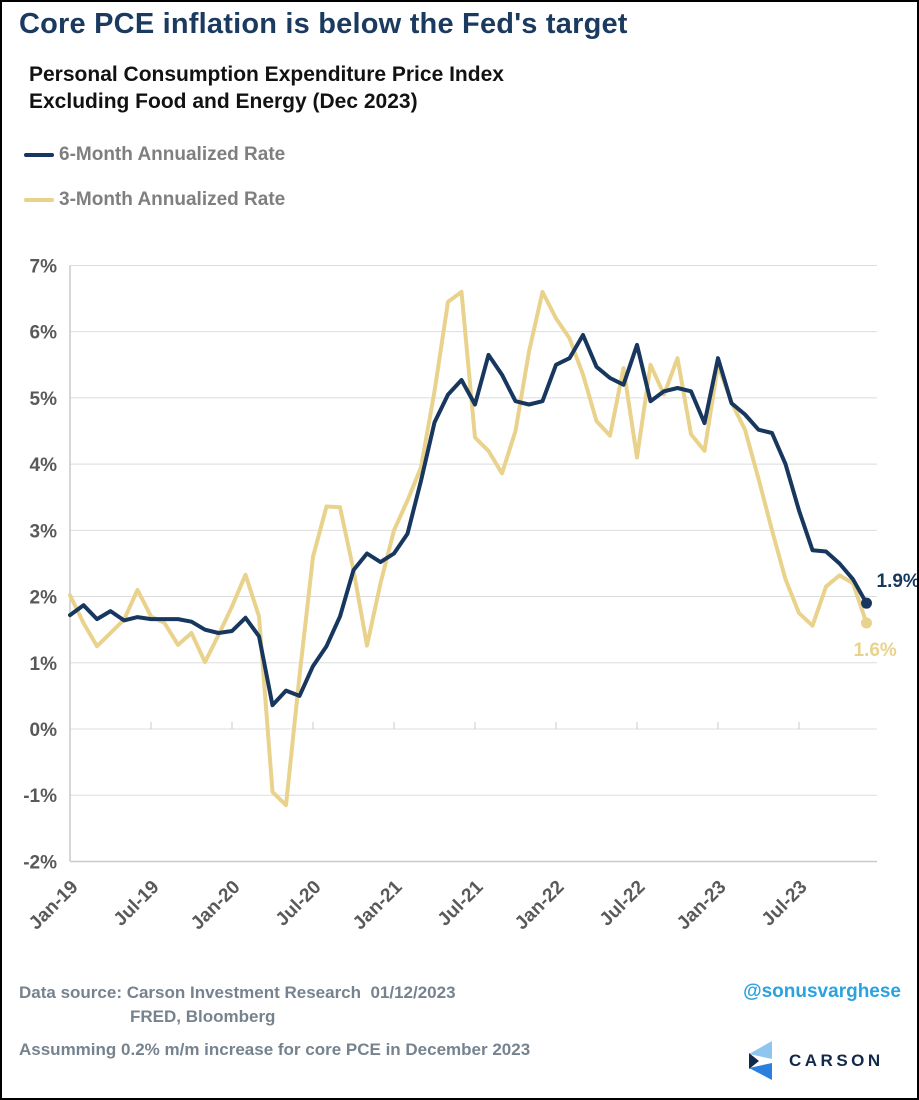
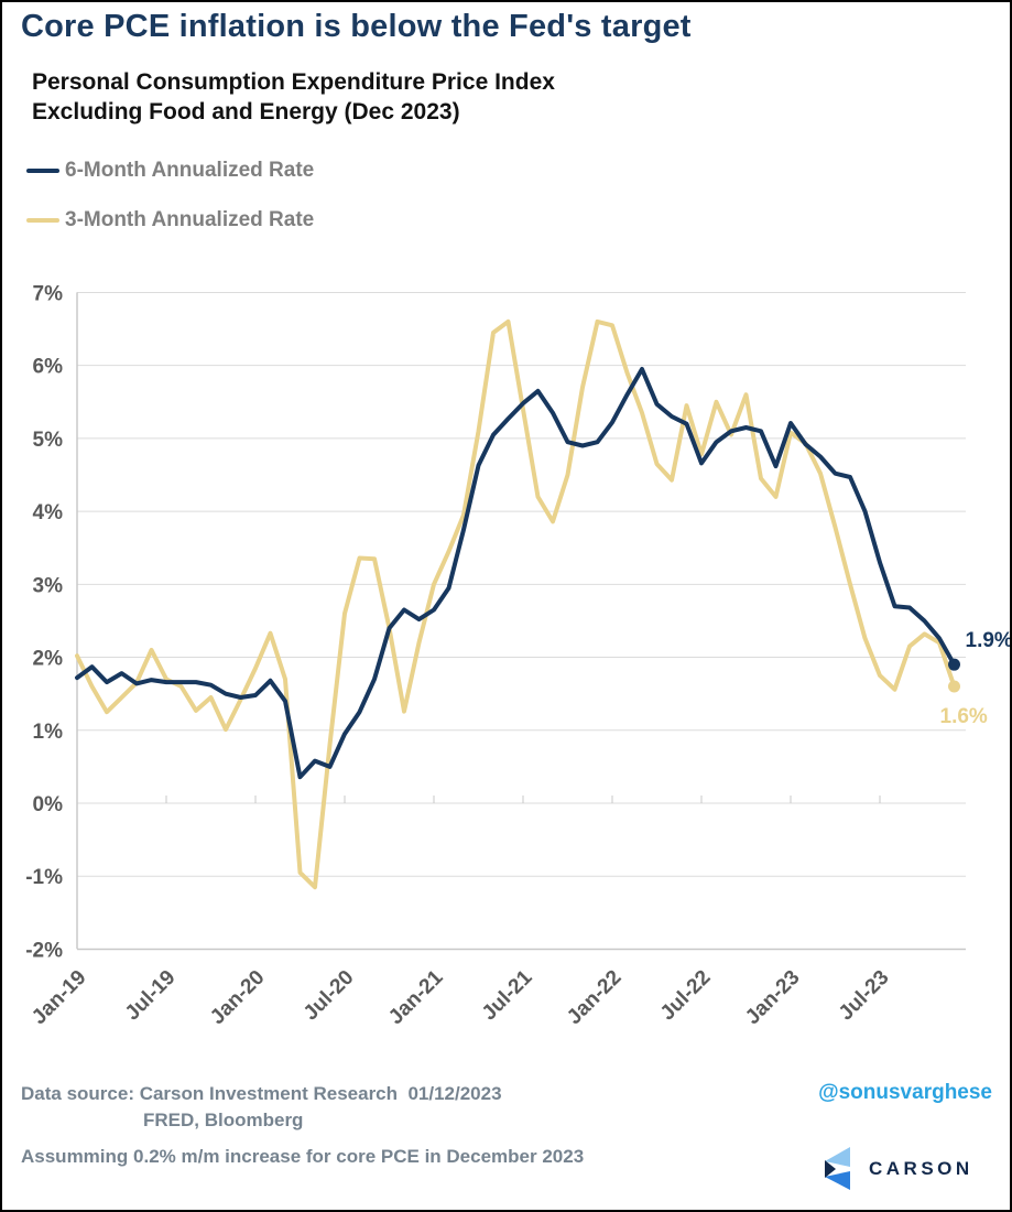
6-Month Annualized Rate/Jul-21: 4.9% -> 5.5%
3-Month Annualized Rate/Jul-21: 4.4% -> 5.4%
6-Month Annualized Rate/Jan-22: 5.5% -> 5.2%
3-Month Annualized Rate/Jan-22: 6.2% -> 6.5%
6-Month Annualized Rate/Jul-22: 5.8% -> 4.7%
3-Month Annualized Rate/Jul-22: 4.1% -> 4.8%
6-Month Annualized Rate/Jan-23: 5.6% -> 5.2%
3-Month Annualized Rate/Jan-23: 5.5% -> 5.1%
